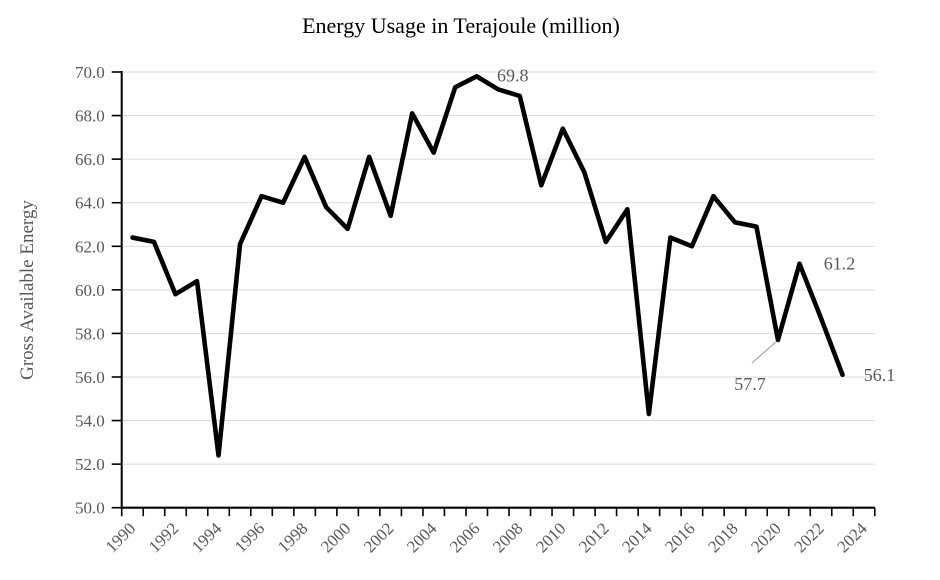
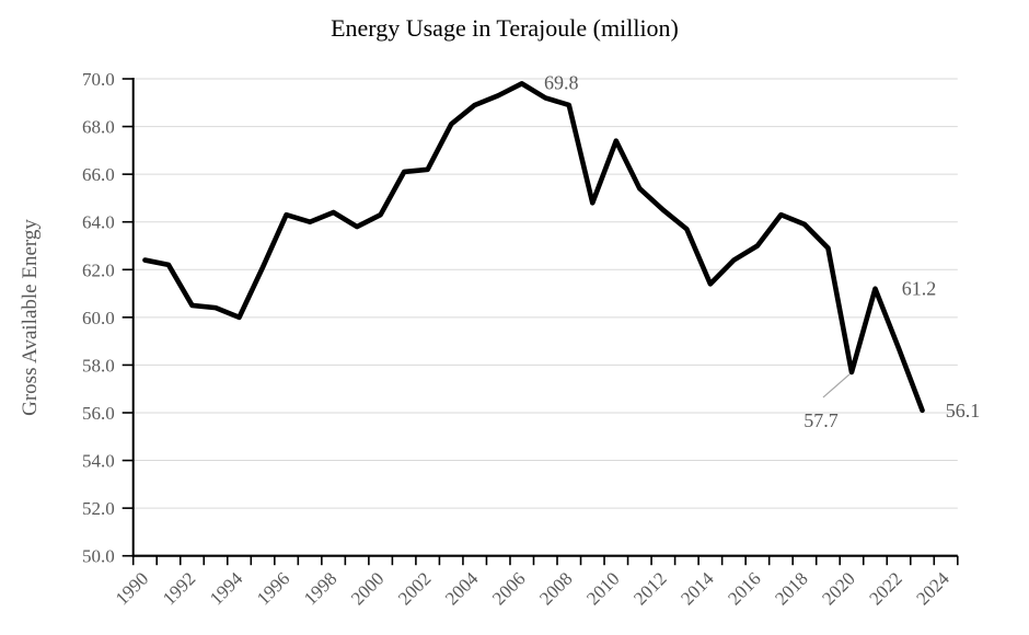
1992: 59.8 -> 60.5
1994: 52.4 -> 60.0
1998: 66.1 -> 64.4
2000: 62.8 -> 64.3
2002: 63.4 -> 66.2
2004: 66.3 -> 68.9
2012: 62.2 -> 64.5
2014: 54.3 -> 61.4
2016: 62.0 -> 63.0
2018: 63.1 -> 63.9
